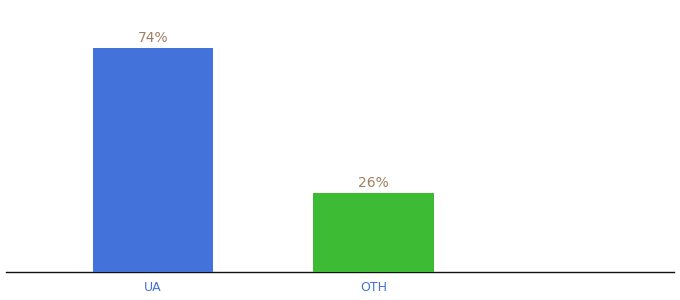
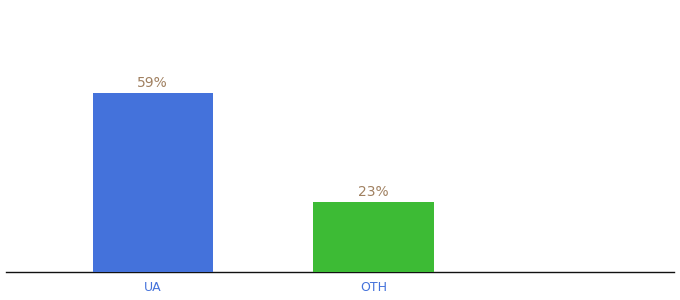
UA: 74% -> 59%
OTH: 26% -> 23%
